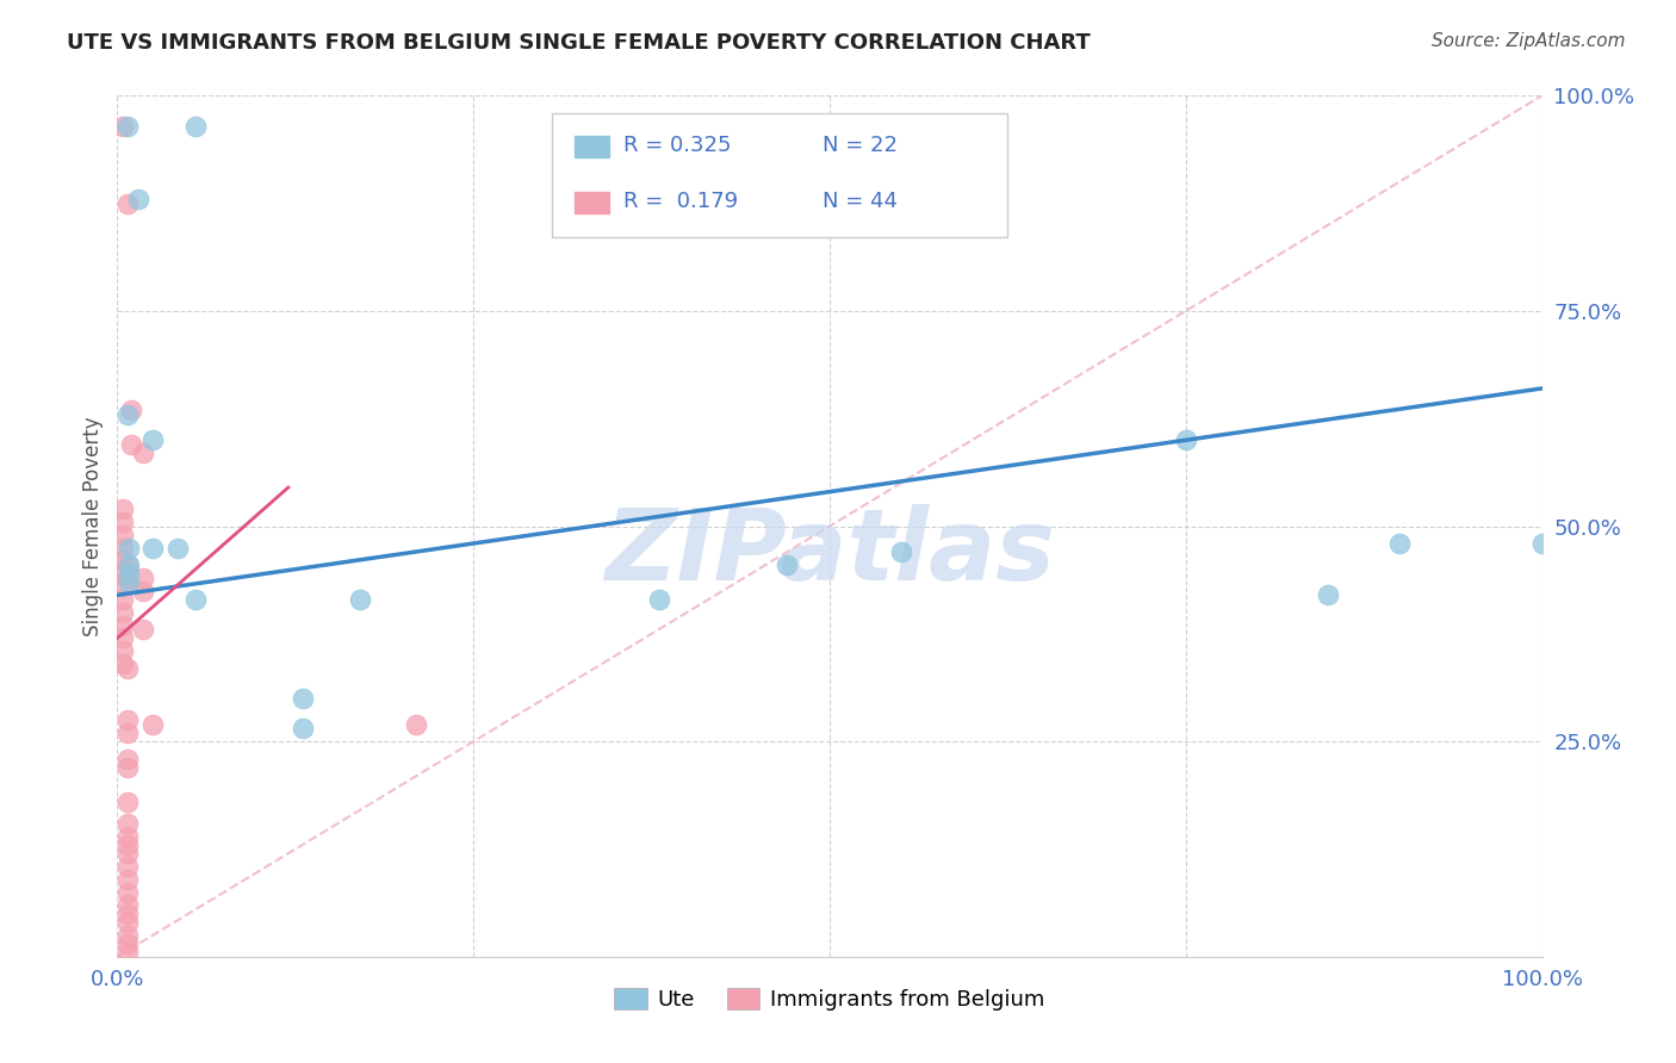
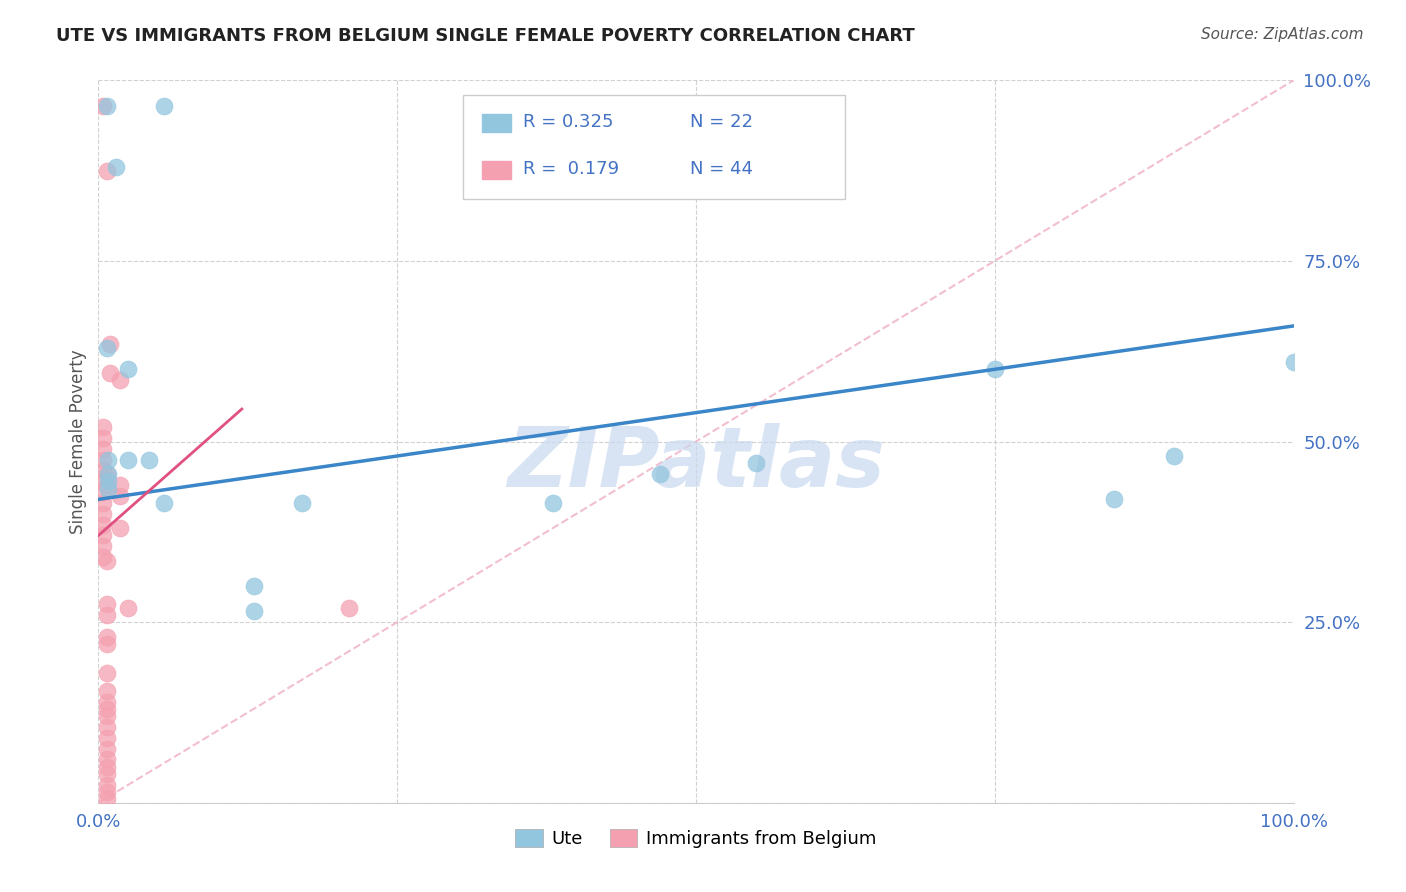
Ute/100.0%: 48.0% -> 61.0%
